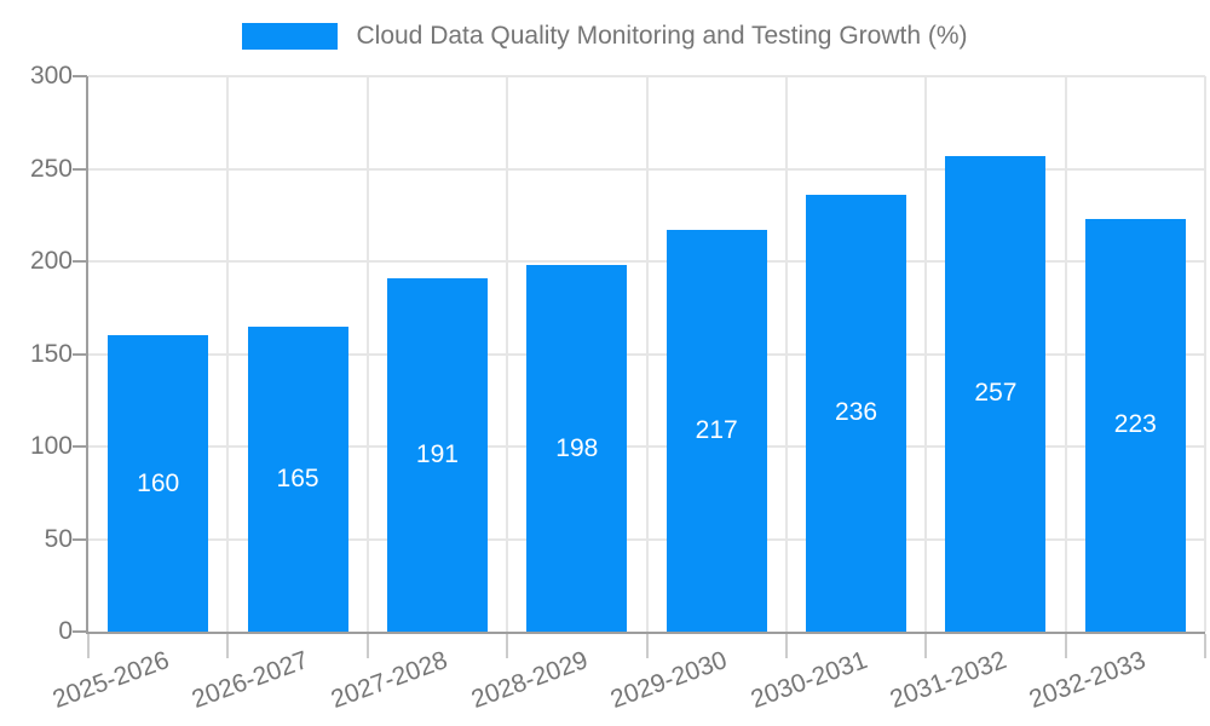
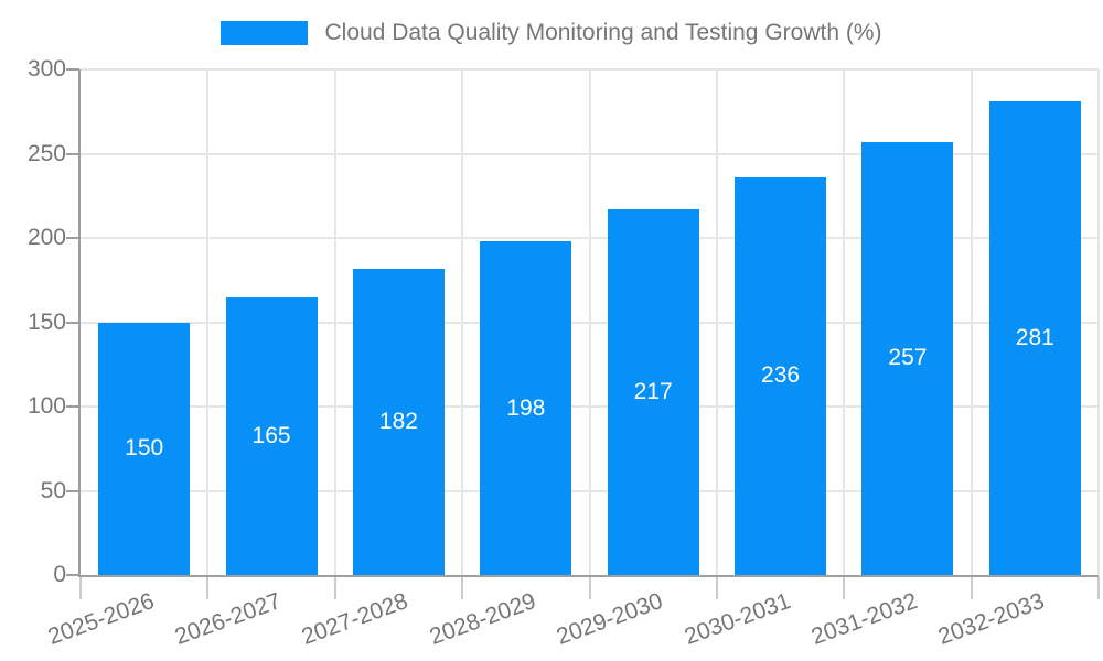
2025-2026: 160 -> 150
2027-2028: 191 -> 182
2032-2033: 223 -> 281
